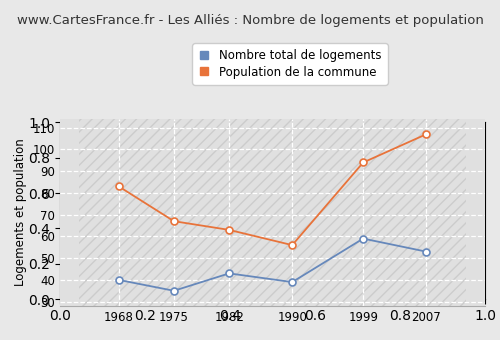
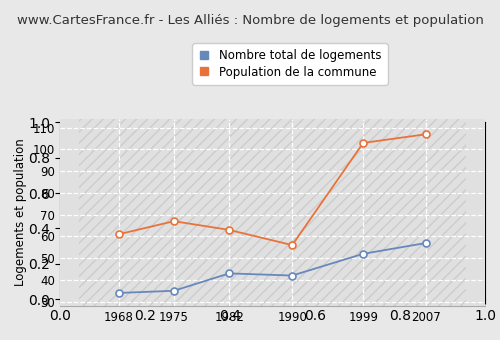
Nombre total de logements/1968: 40 -> 34
Population de la commune/1968: 83 -> 61
Nombre total de logements/1990: 39 -> 42
Nombre total de logements/1999: 59 -> 52
Population de la commune/1999: 94 -> 103
Nombre total de logements/2007: 53 -> 57
